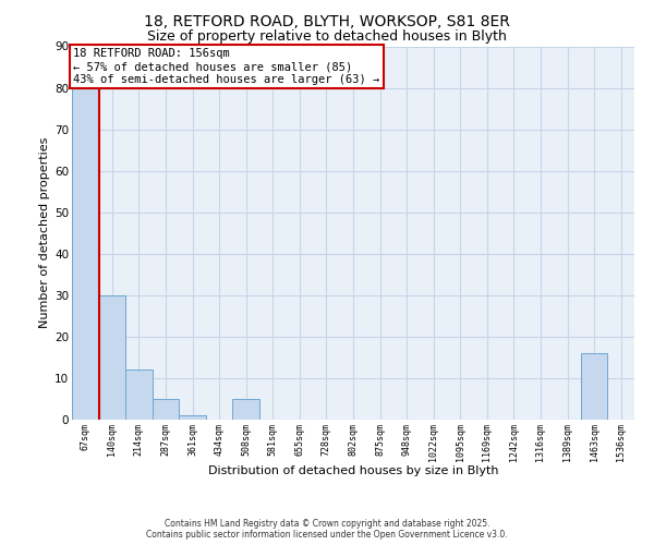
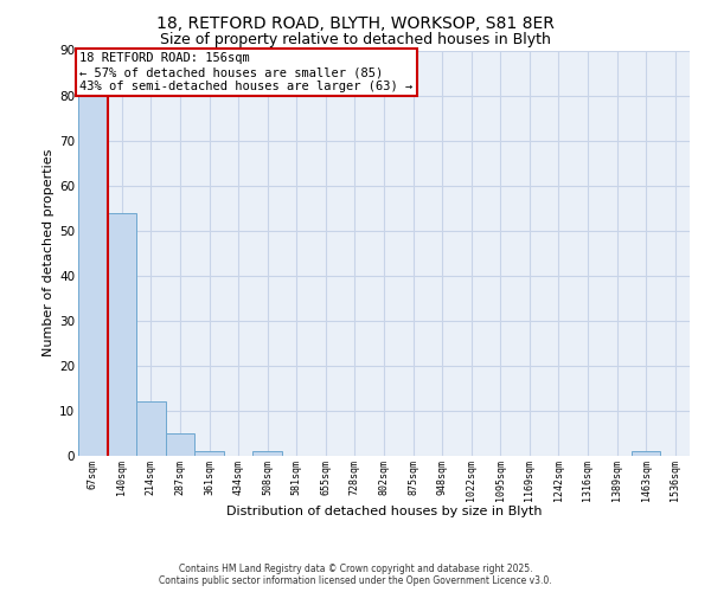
140sqm: 30 -> 54
508sqm: 5 -> 1
1463sqm: 16 -> 1
